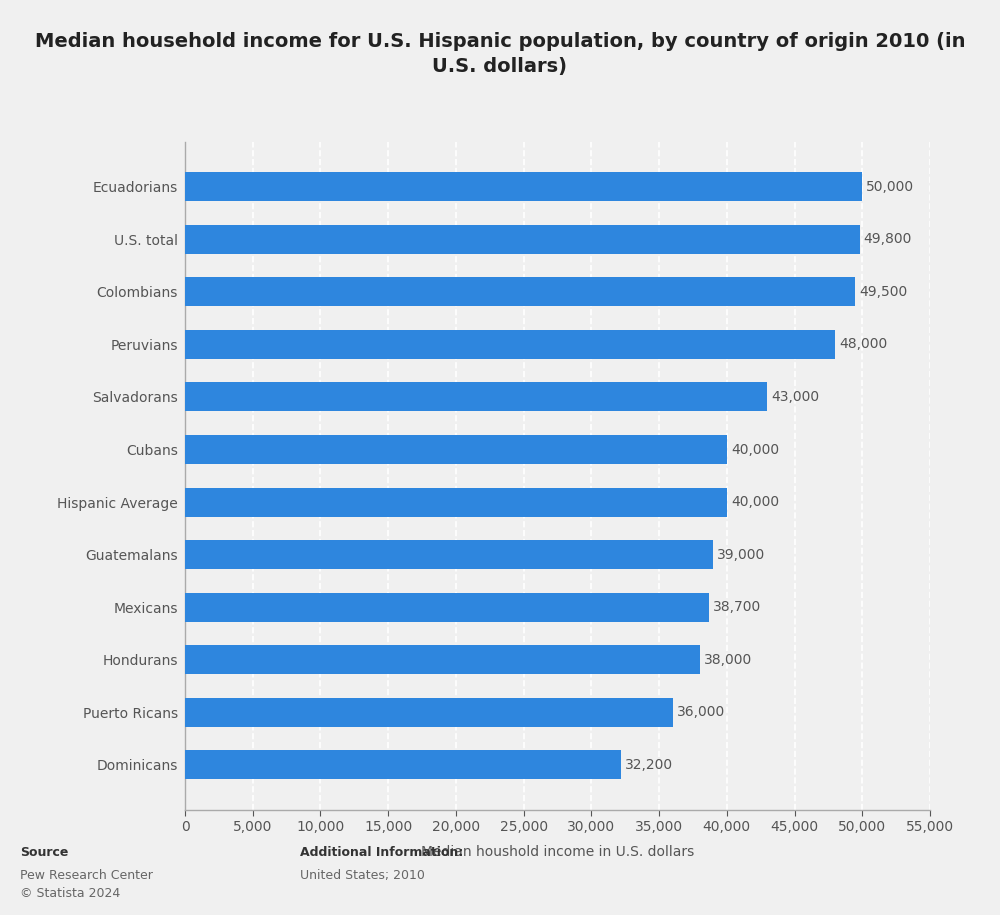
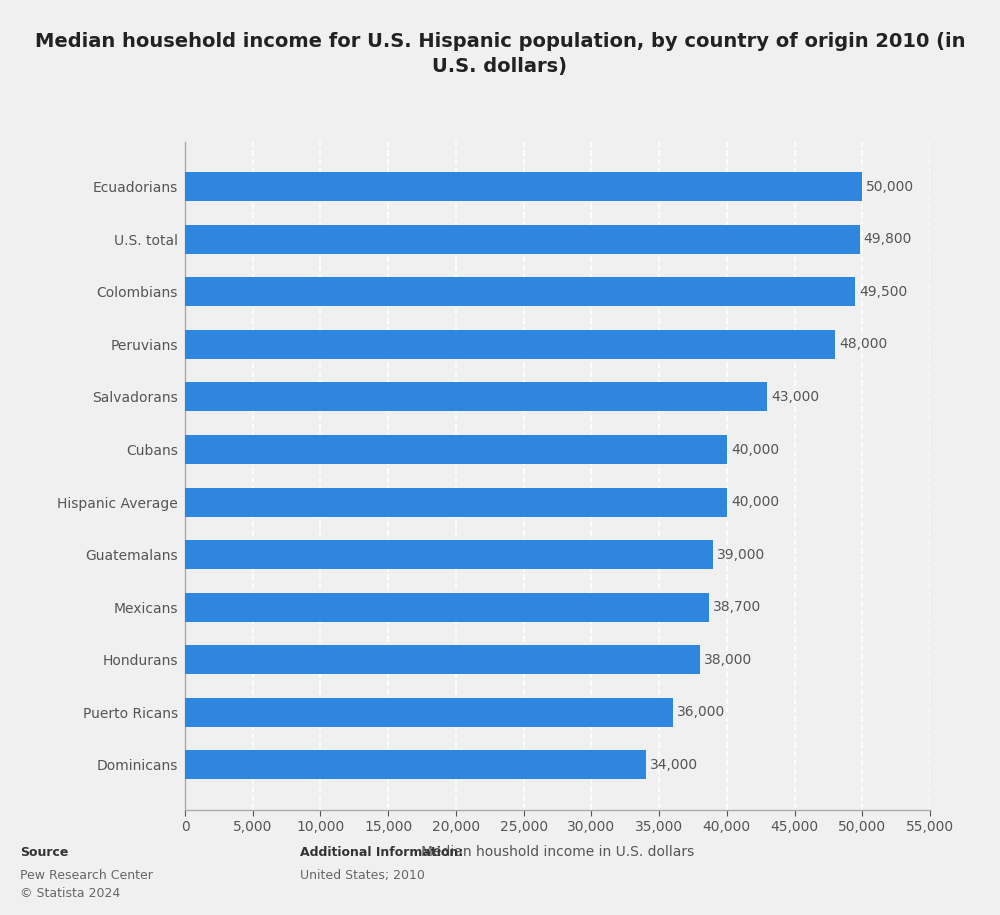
Dominicans: 32,200 -> 34,000
